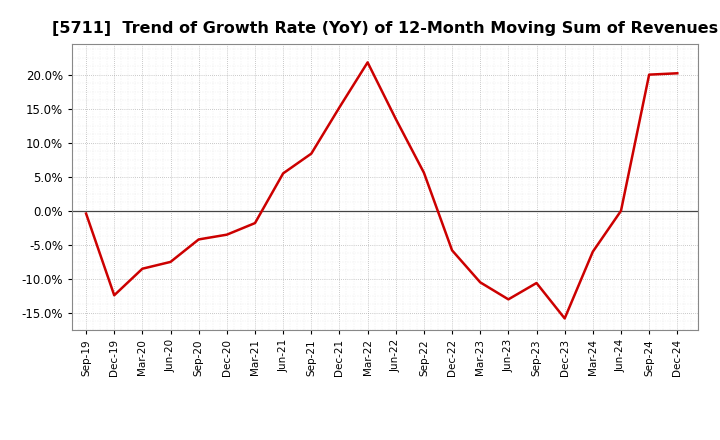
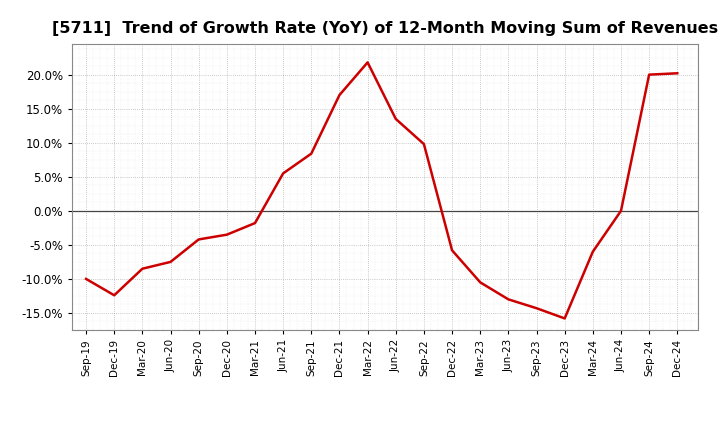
Sep-19: -0.4% -> -10.0%
Dec-21: 15.2% -> 17.0%
Sep-22: 5.6% -> 9.8%
Sep-23: -10.6% -> -14.3%
